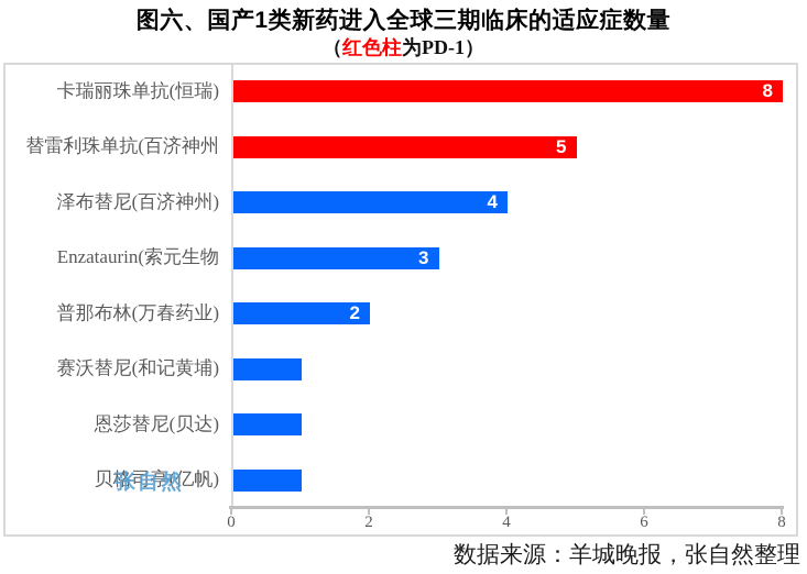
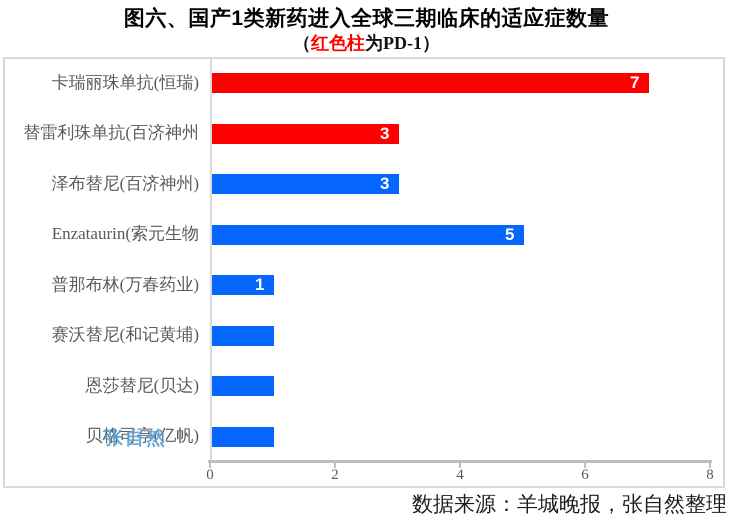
卡瑞丽珠单抗(恒瑞): 8 -> 7
替雷利珠单抗(百济神州: 5 -> 3
泽布替尼(百济神州): 4 -> 3
Enzataurin(索元生物: 3 -> 5
普那布林(万春药业): 2 -> 1
